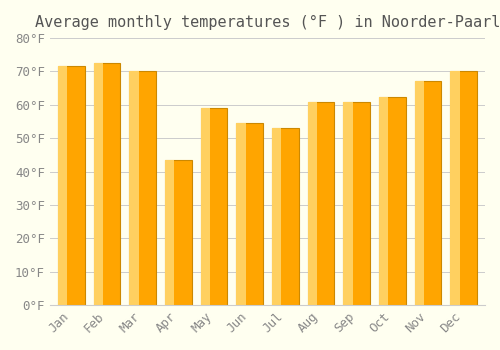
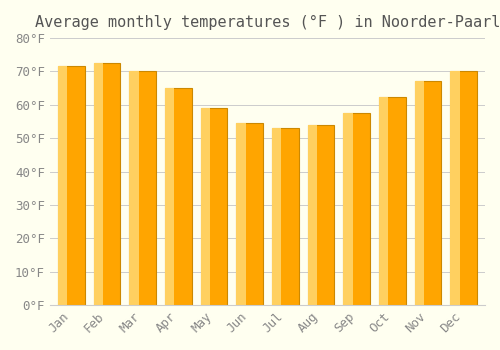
Apr: 43.5°F -> 65.0°F
Aug: 61.0°F -> 54.0°F
Sep: 61.0°F -> 57.5°F
